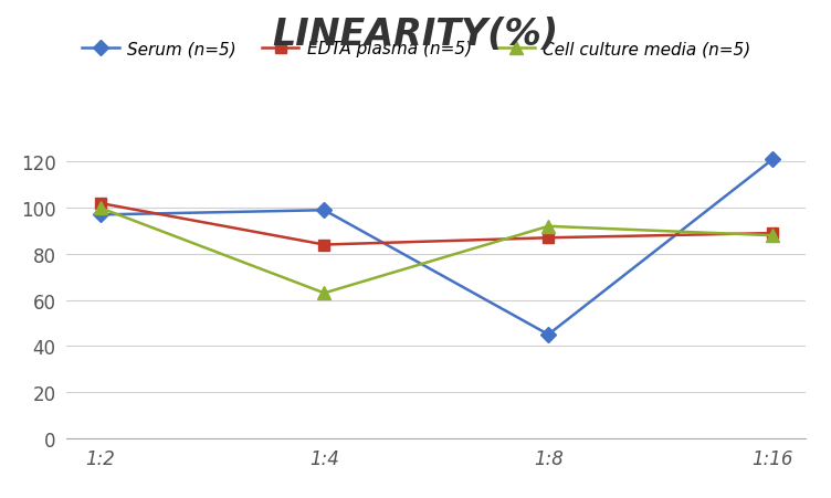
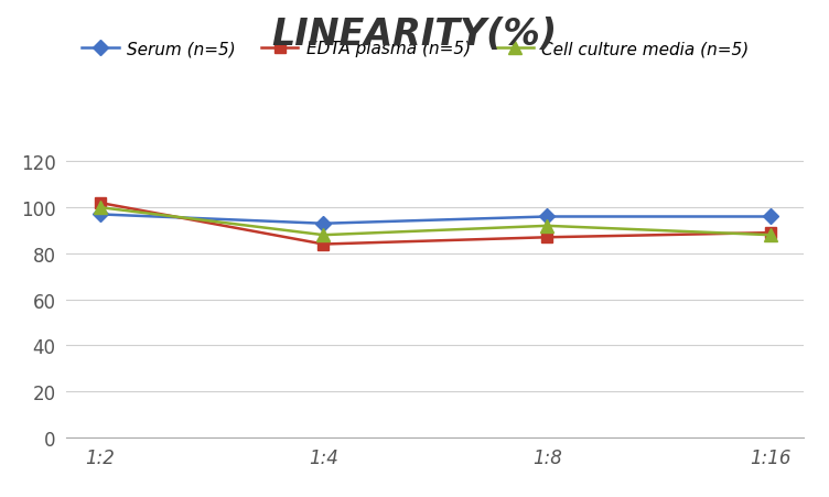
Serum (n=5)/1:4: 99 -> 93
Cell culture media (n=5)/1:4: 63 -> 88
Serum (n=5)/1:8: 45 -> 96
Serum (n=5)/1:16: 121 -> 96
